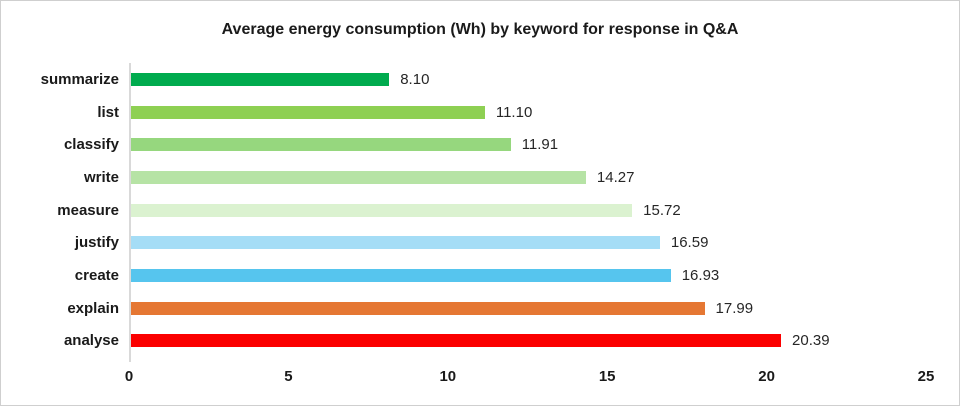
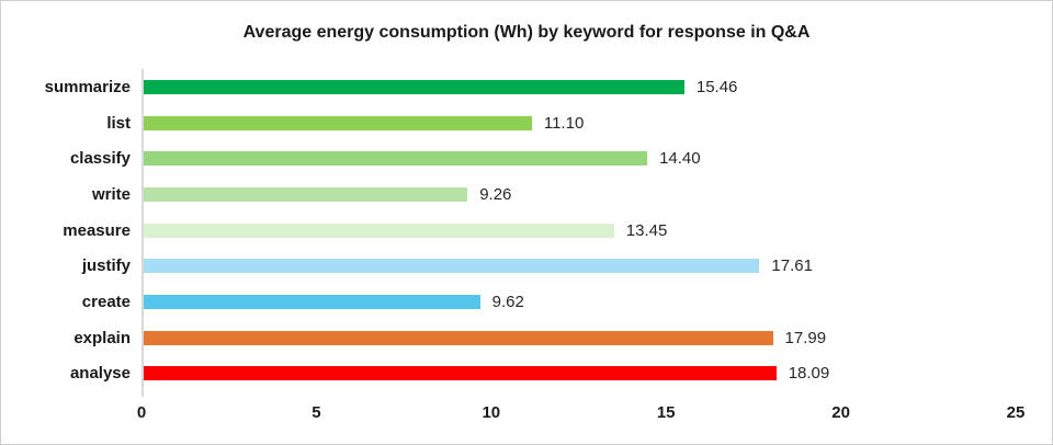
summarize: 8.10 -> 15.46
classify: 11.91 -> 14.40
write: 14.27 -> 9.26
measure: 15.72 -> 13.45
justify: 16.59 -> 17.61
create: 16.93 -> 9.62
analyse: 20.39 -> 18.09
